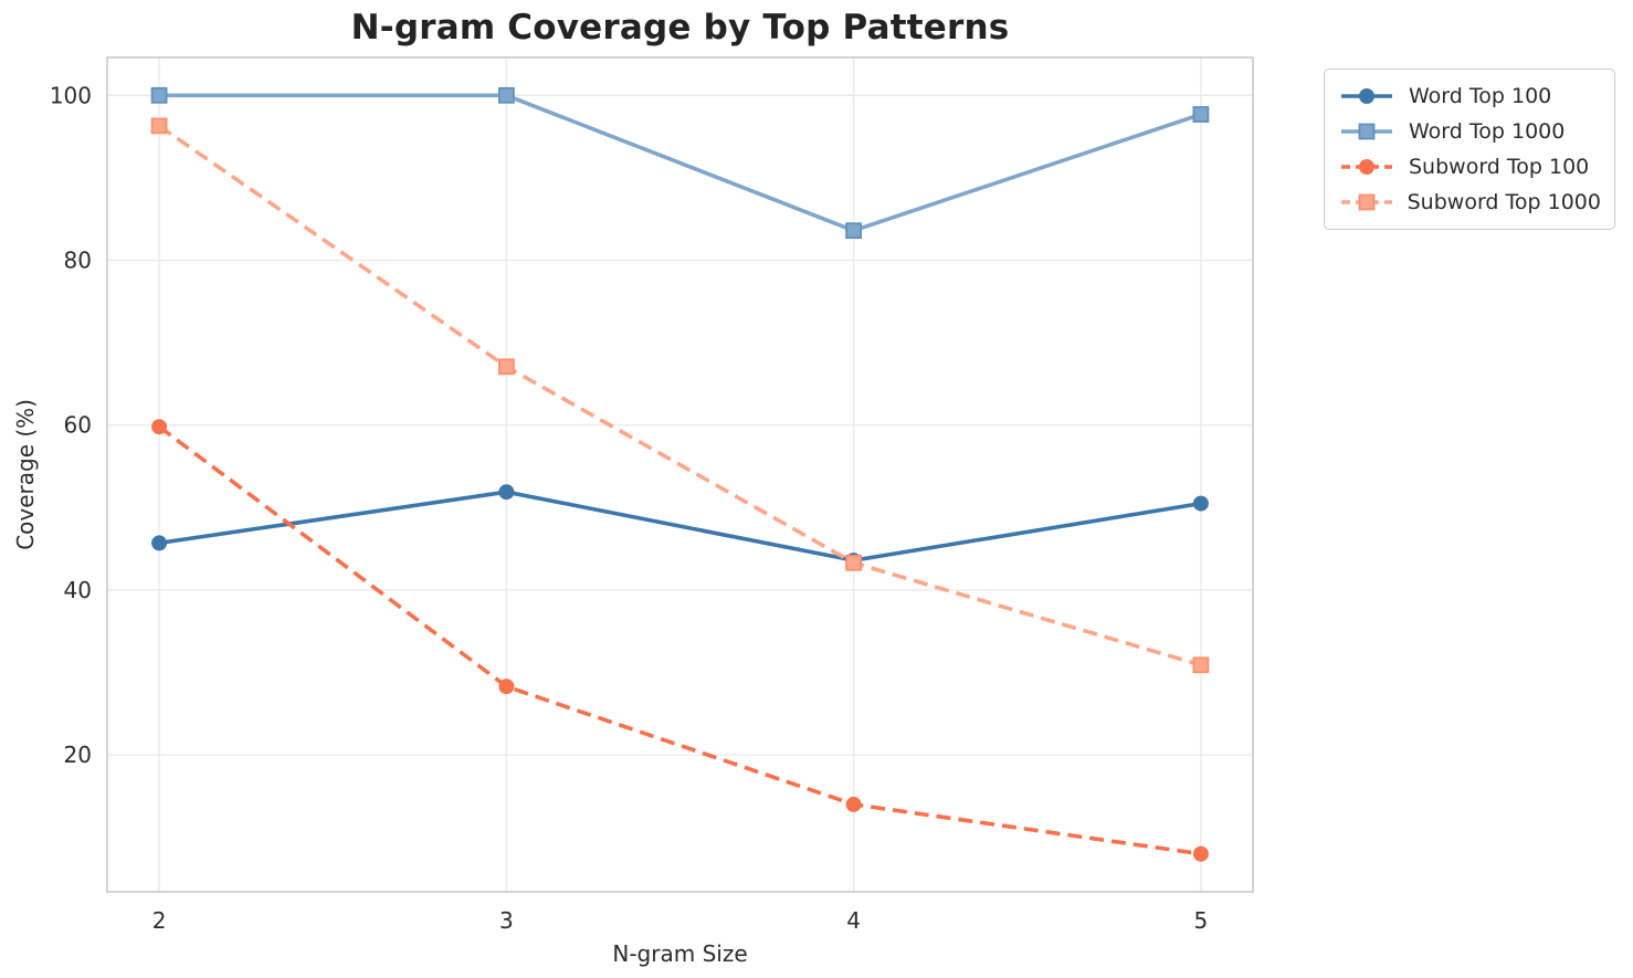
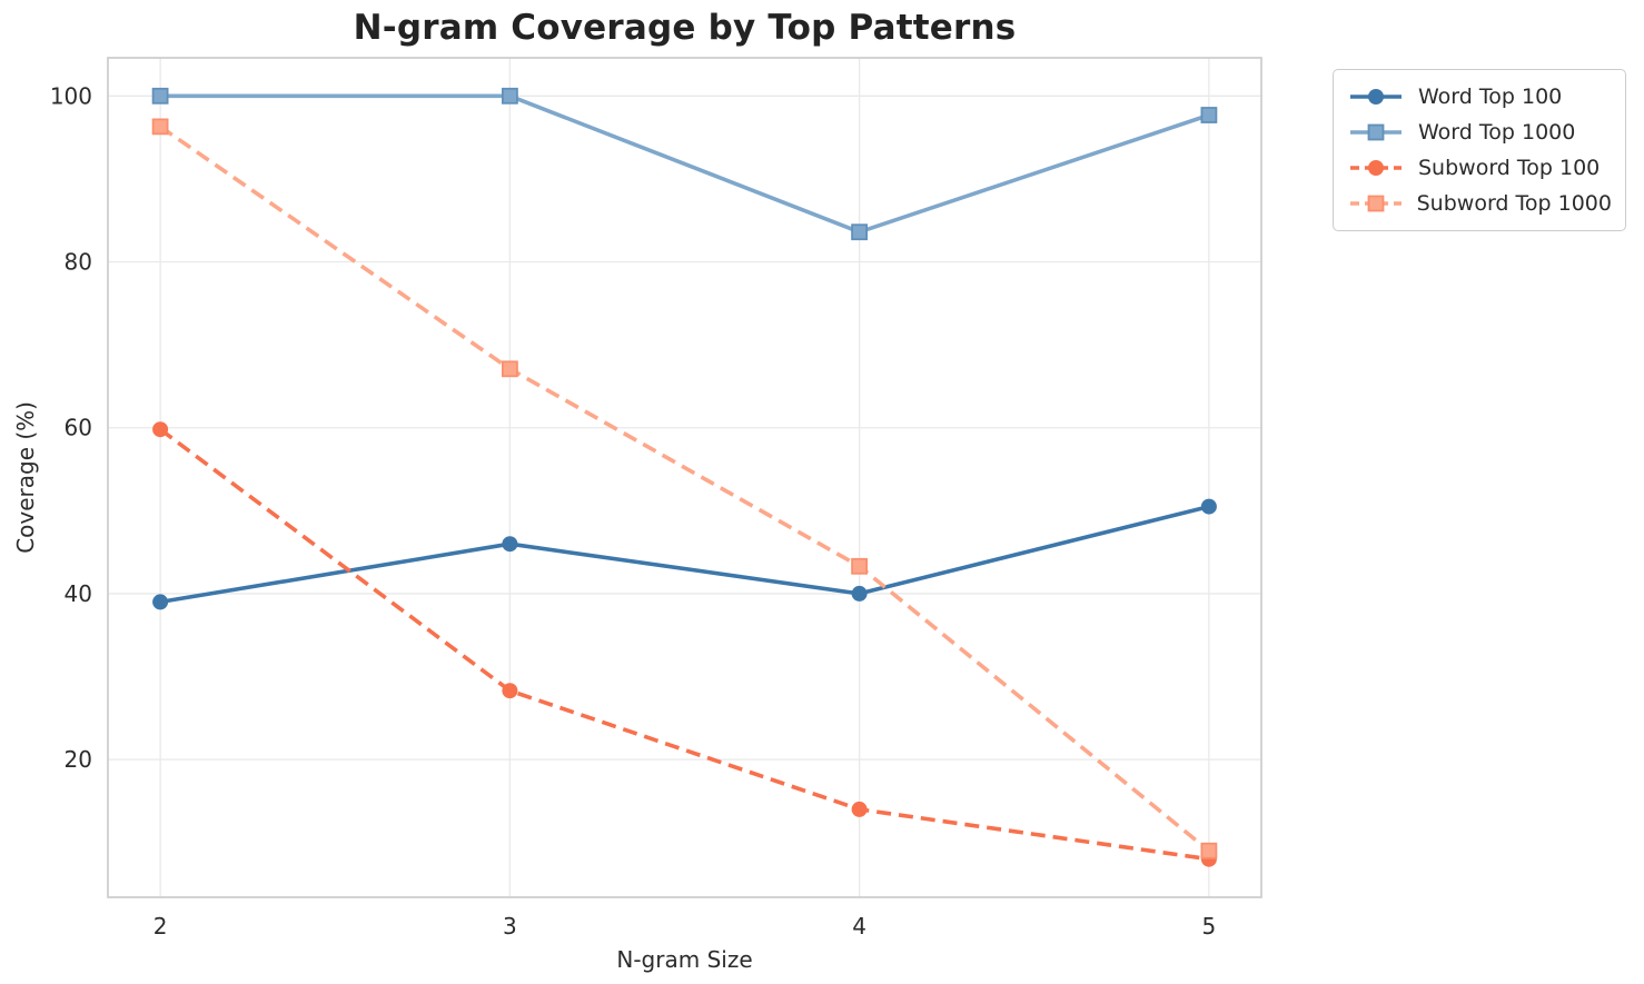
Word Top 100/2: 46 -> 39
Word Top 100/3: 52 -> 46
Word Top 100/4: 44 -> 40
Subword Top 1000/5: 31 -> 9
